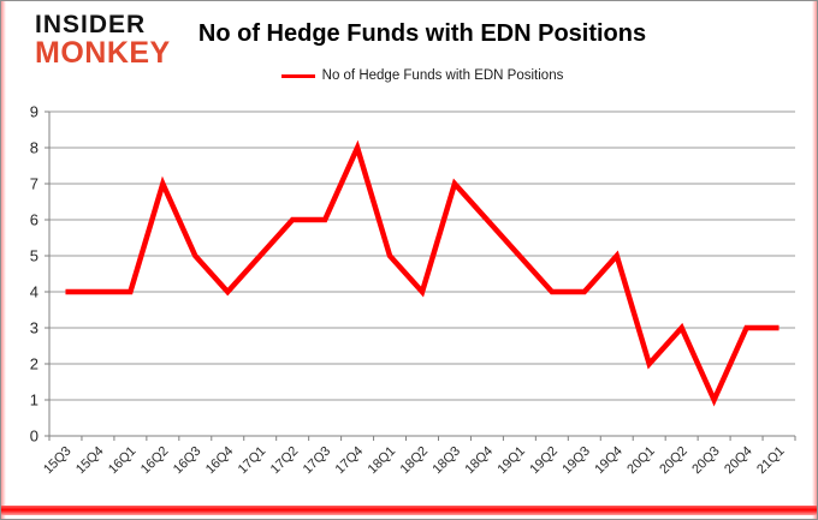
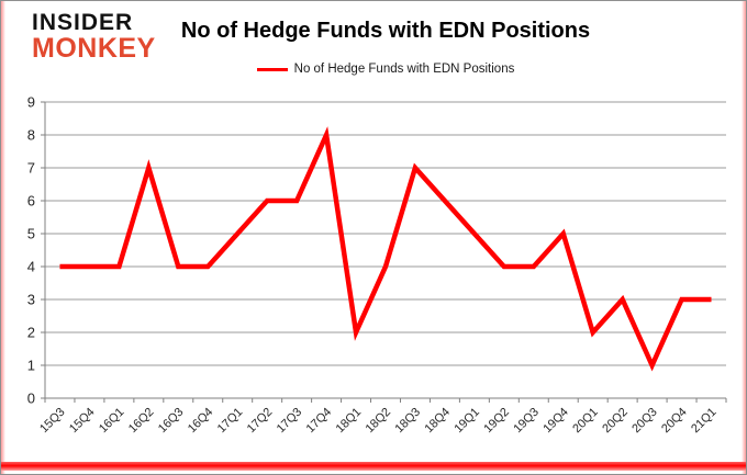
16Q3: 5 -> 4
18Q1: 5 -> 2
